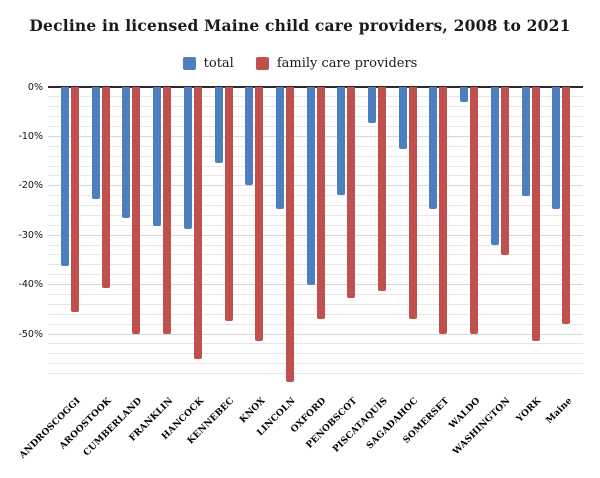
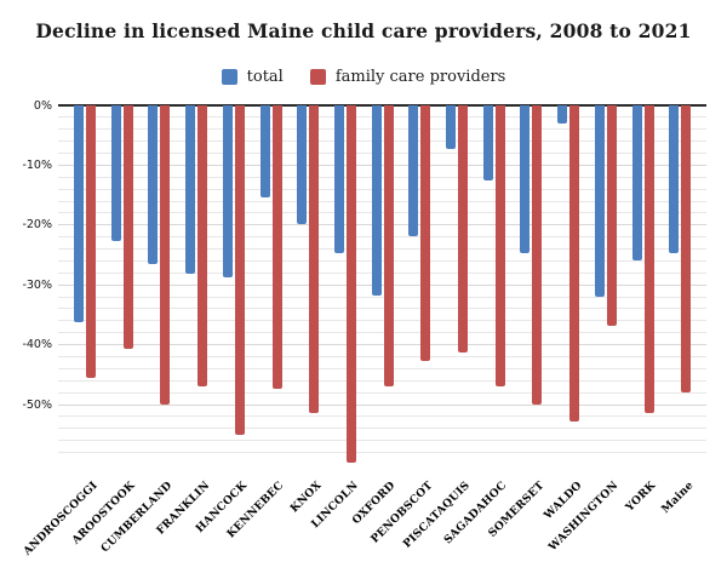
family care providers/FRANKLIN: -50% -> -47%
total/OXFORD: -40% -> -32%
family care providers/WALDO: -50% -> -53%
family care providers/WASHINGTON: -34% -> -37%
total/YORK: -22% -> -26%
